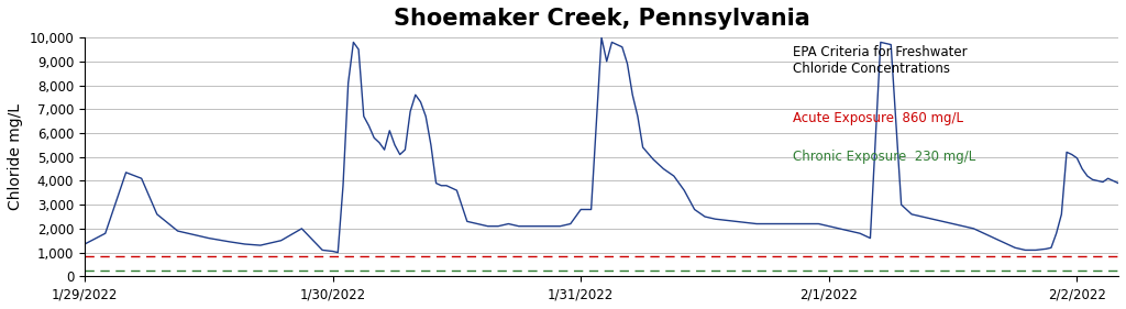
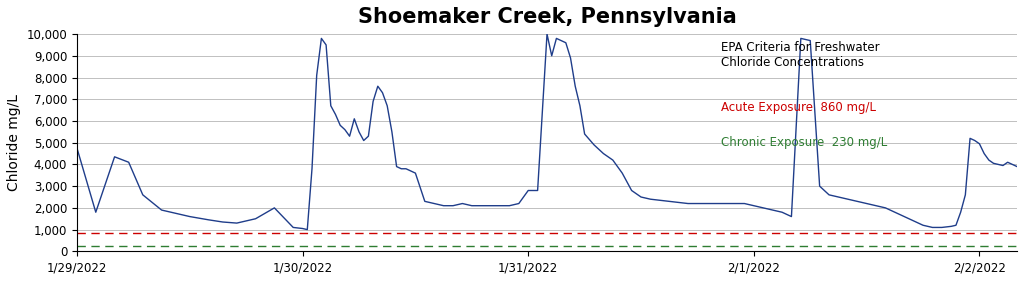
1/29/2022: 1,350 -> 4,750
